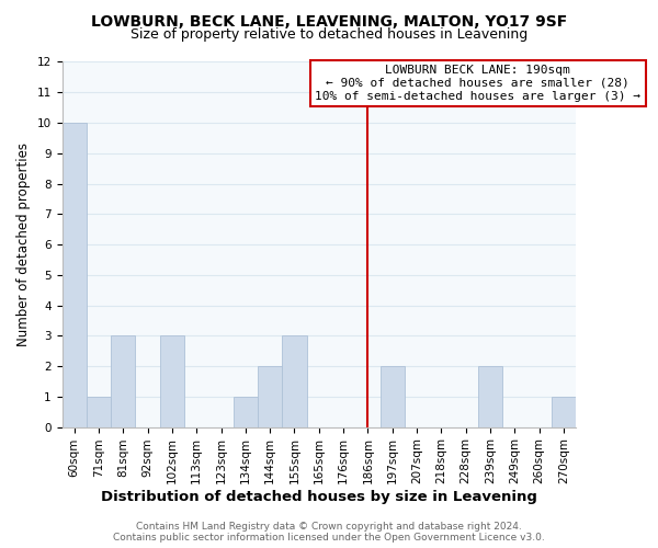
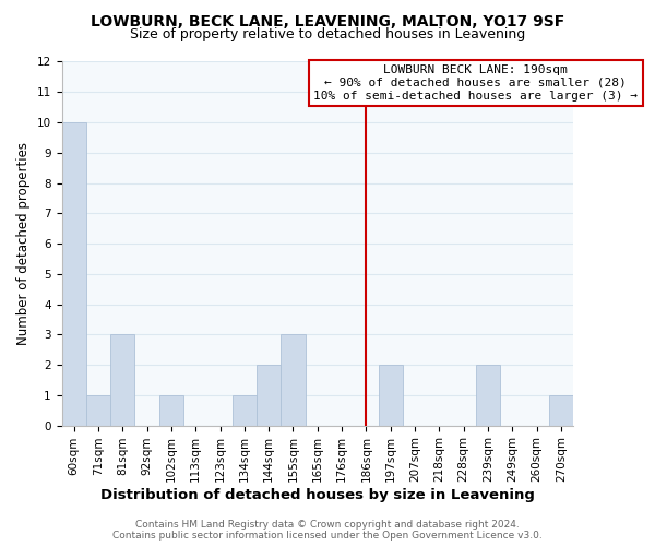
102sqm: 3 -> 1
